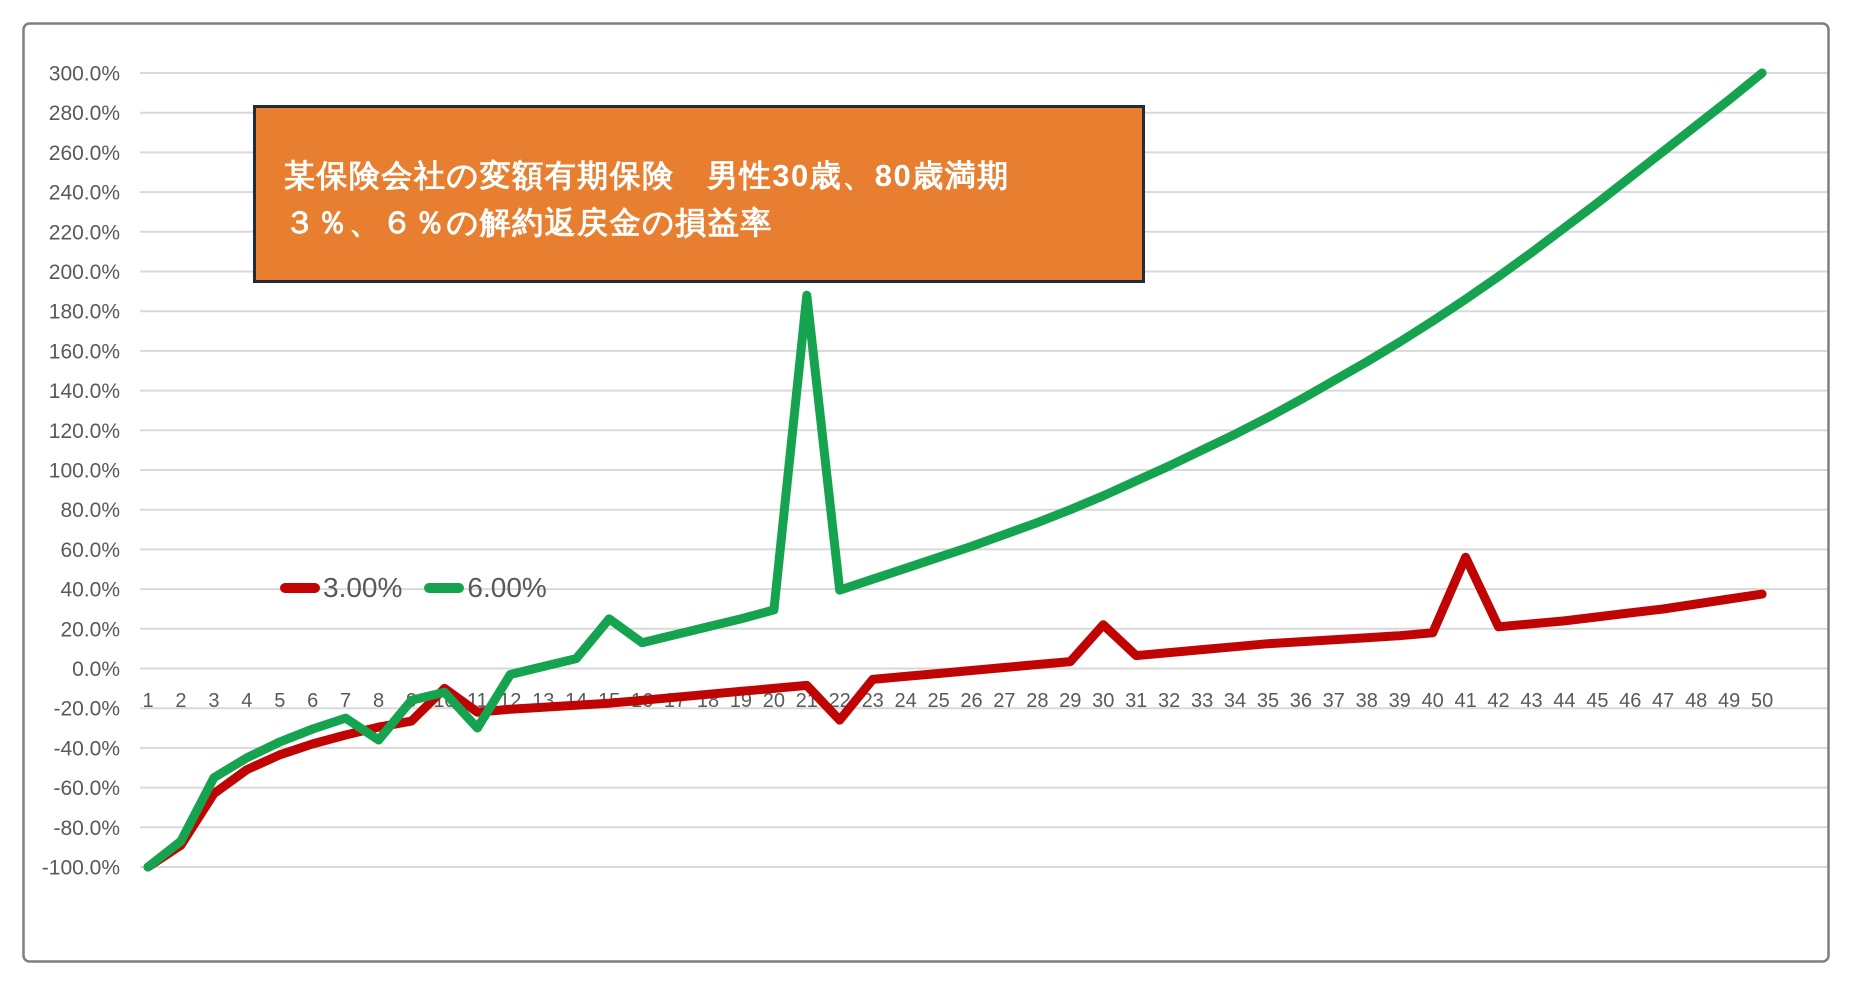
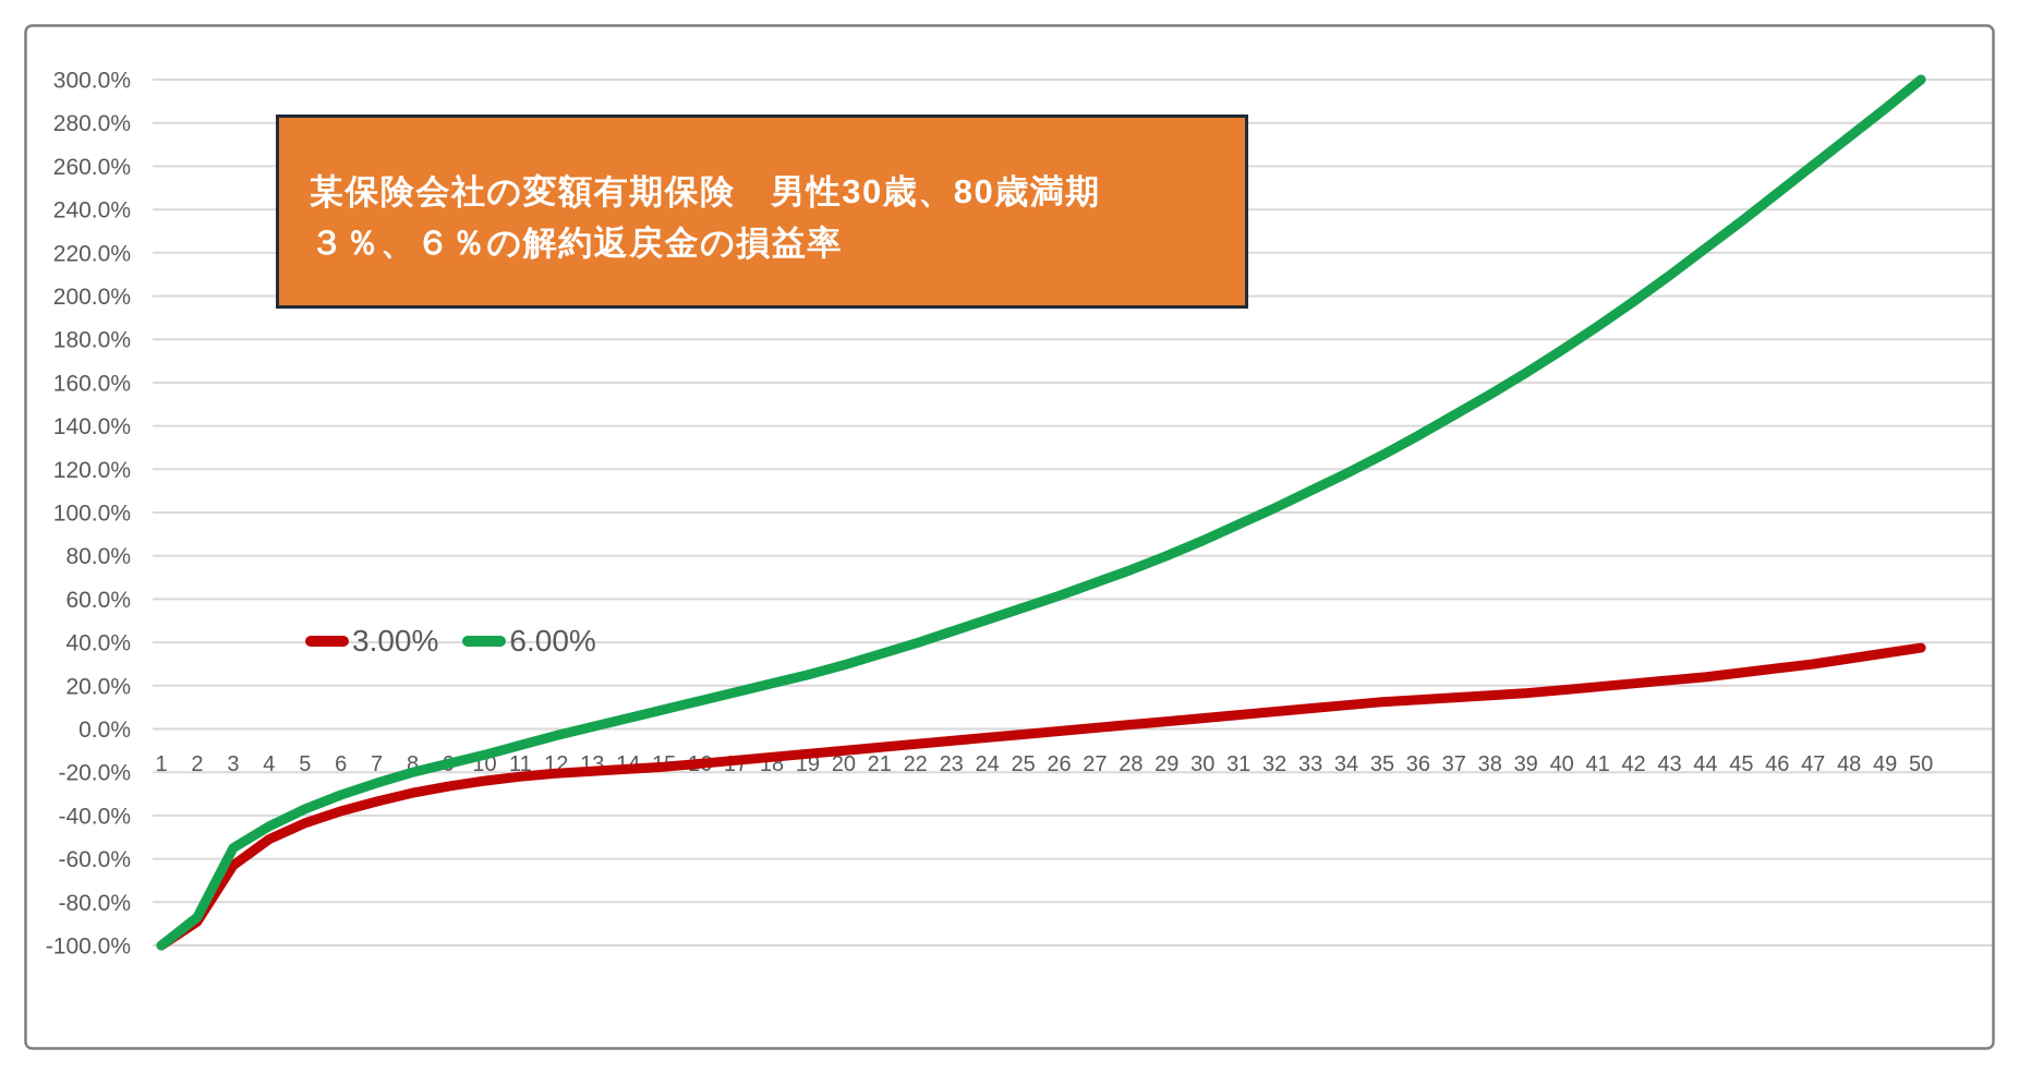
6.00%/8: -36% -> -20%
3.00%/10: -10% -> -24%
6.00%/11: -30% -> -8%
6.00%/15: 25% -> 9%
6.00%/21: 188% -> 34%
3.00%/22: -26% -> -7%
3.00%/30: 22% -> 5%
3.00%/41: 56% -> 20%
